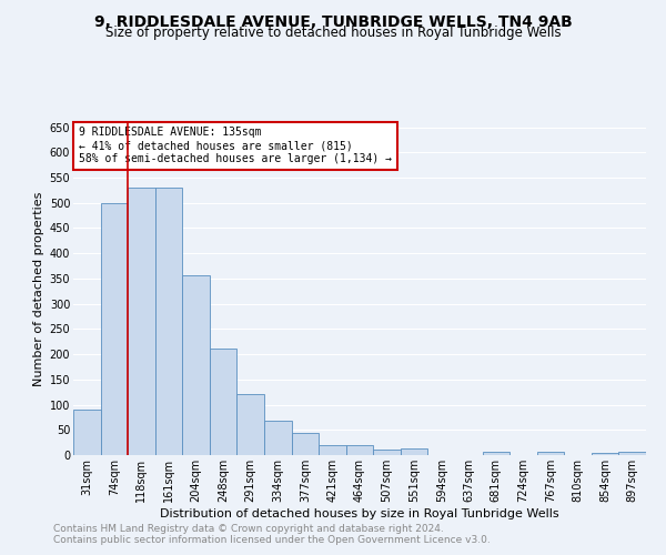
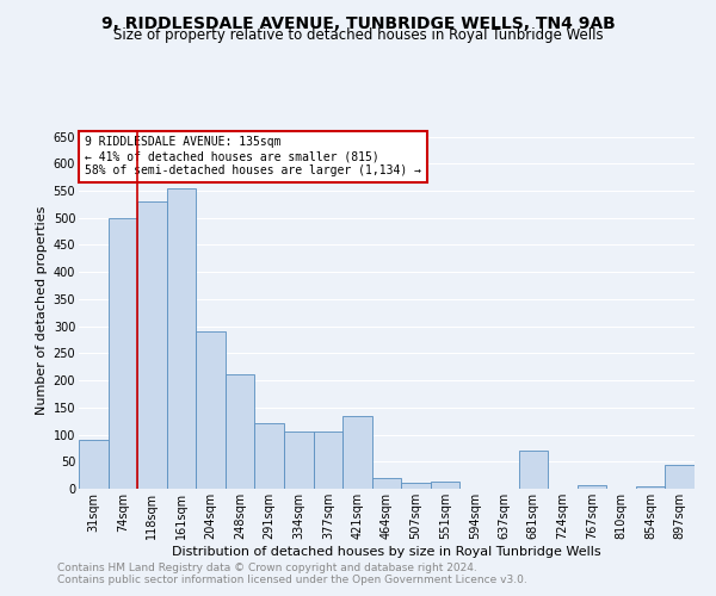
161sqm: 530 -> 555
204sqm: 357 -> 290
334sqm: 68 -> 105
377sqm: 43 -> 105
421sqm: 20 -> 135
681sqm: 7 -> 70
897sqm: 7 -> 45
